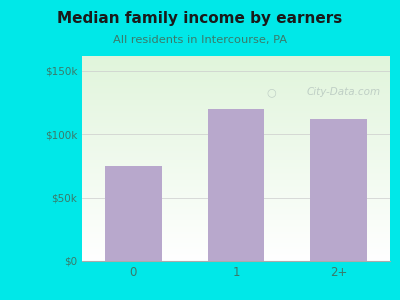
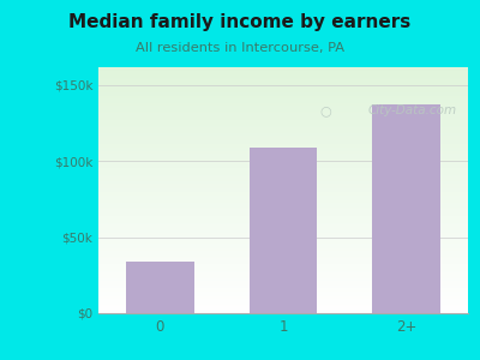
0: $75k -> $34k
1: $120k -> $109k
2+: $112k -> $137k
